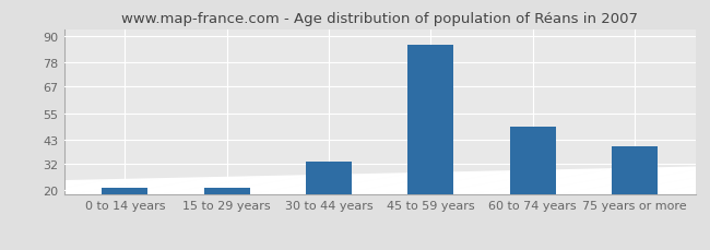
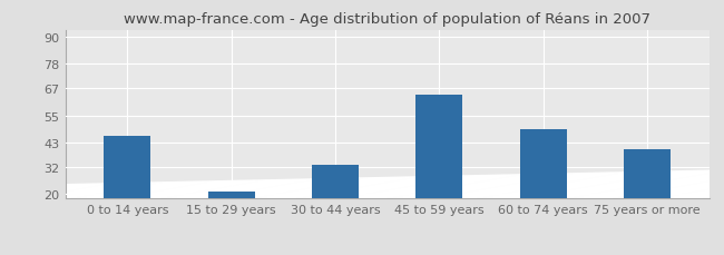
0 to 14 years: 21 -> 46
45 to 59 years: 86 -> 64
